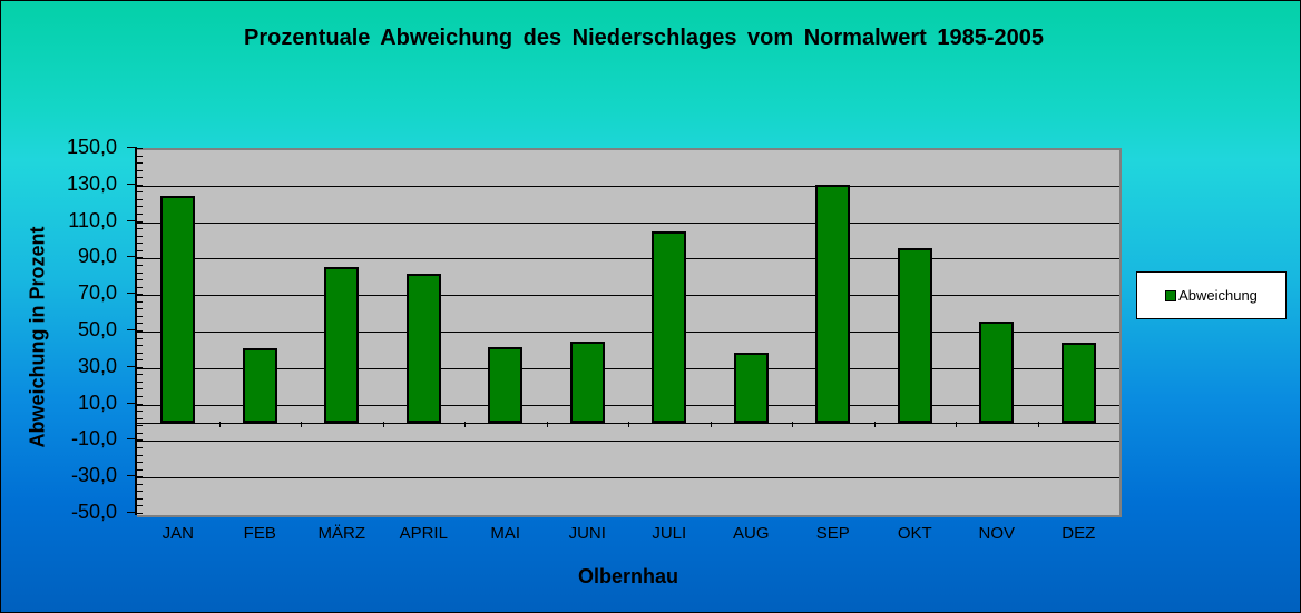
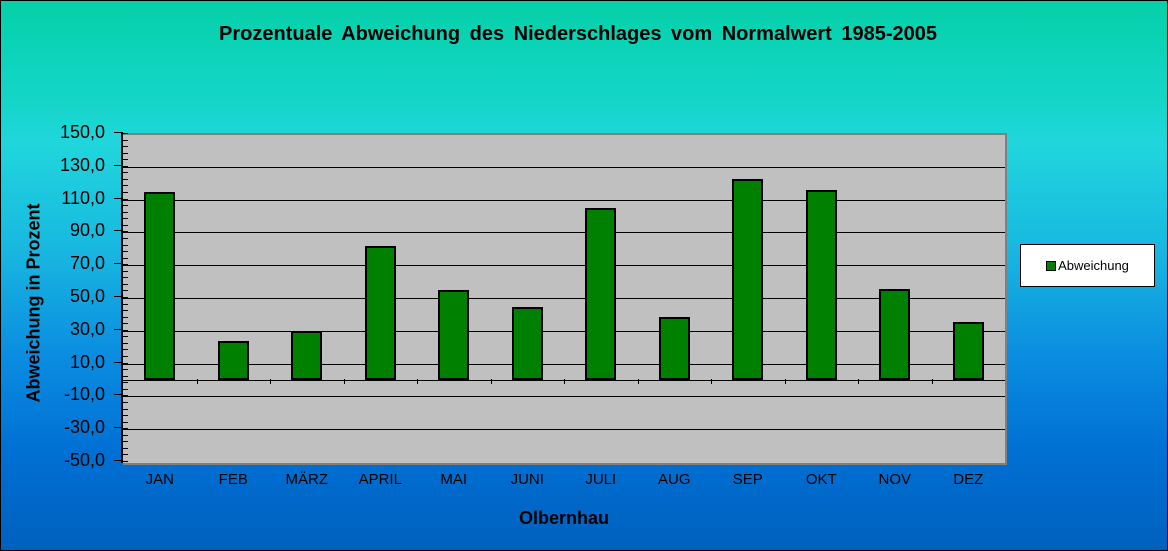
JAN: 124 -> 114
FEB: 40 -> 23
MÄRZ: 85 -> 29
MAI: 41 -> 54
SEP: 130 -> 122
OKT: 95 -> 115
DEZ: 43 -> 35
